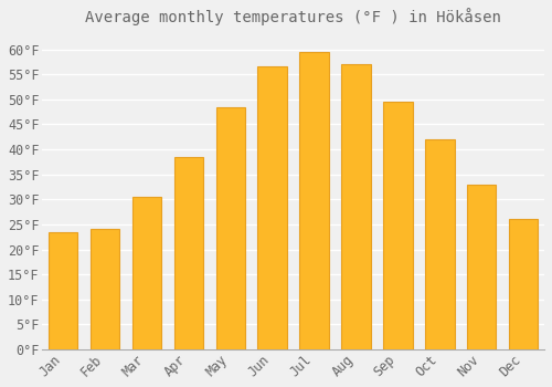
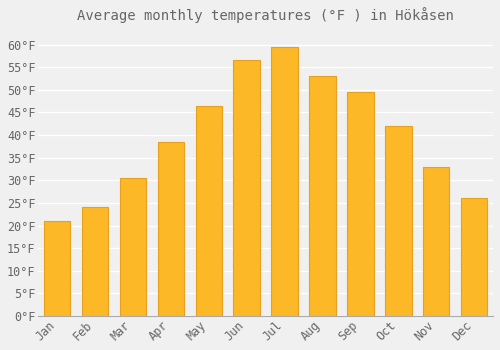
Jan: 23.5°F -> 21.0°F
May: 48.5°F -> 46.5°F
Aug: 57.0°F -> 53.0°F
